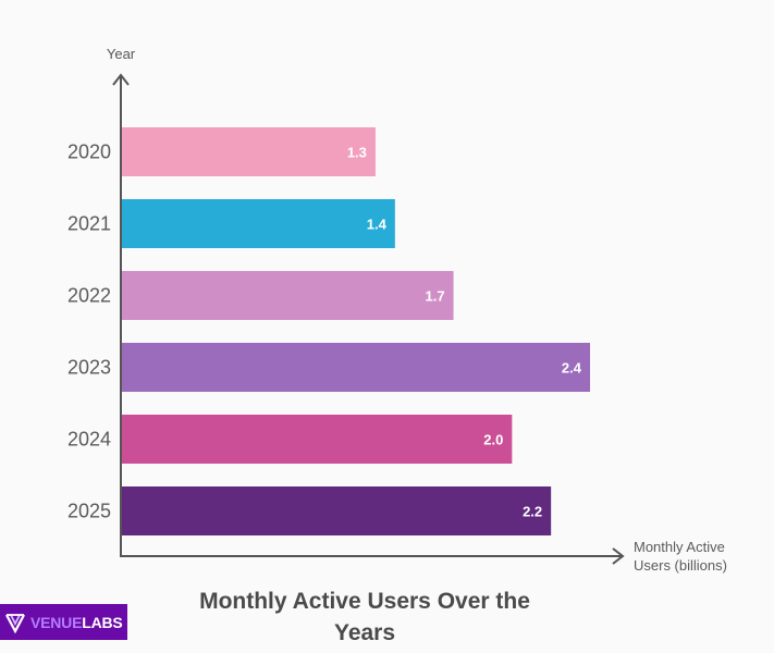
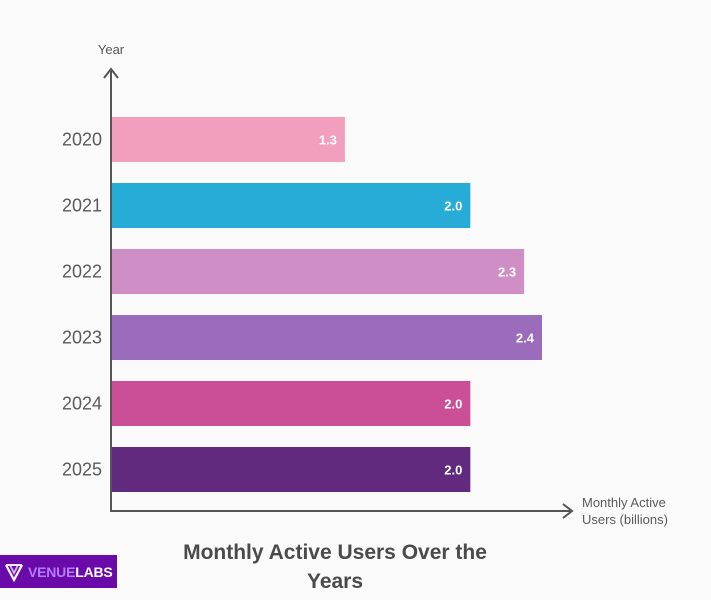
2021: 1.4 -> 2.0
2022: 1.7 -> 2.3
2025: 2.2 -> 2.0
